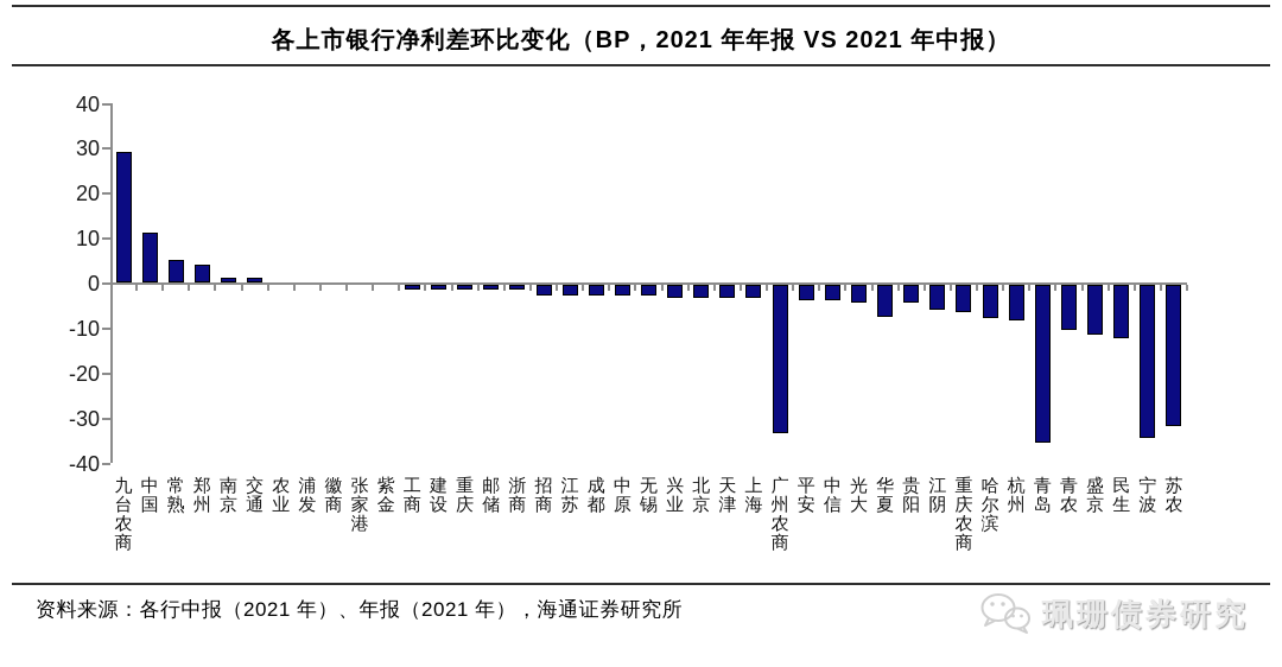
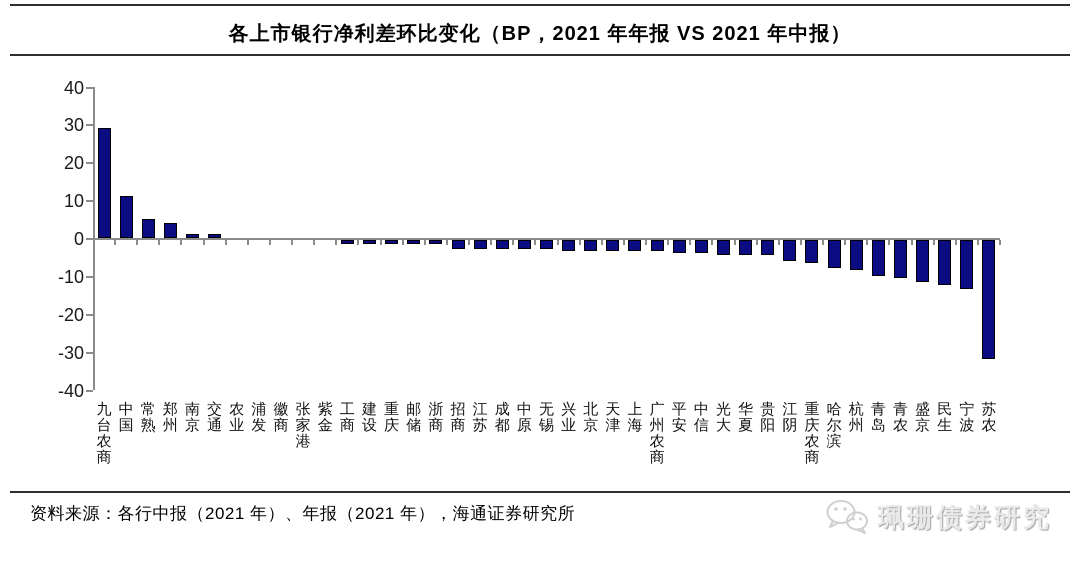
广州农商: -33 -> -3
华夏: -7 -> -4
青岛: -35 -> -10
宁波: -34 -> -13
